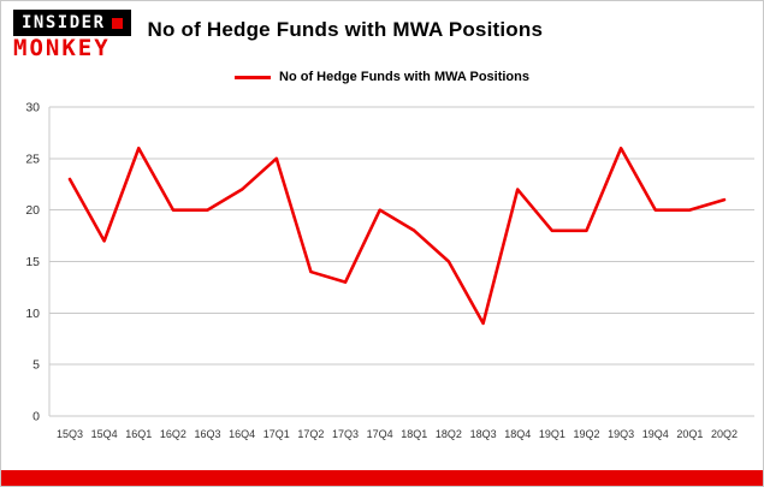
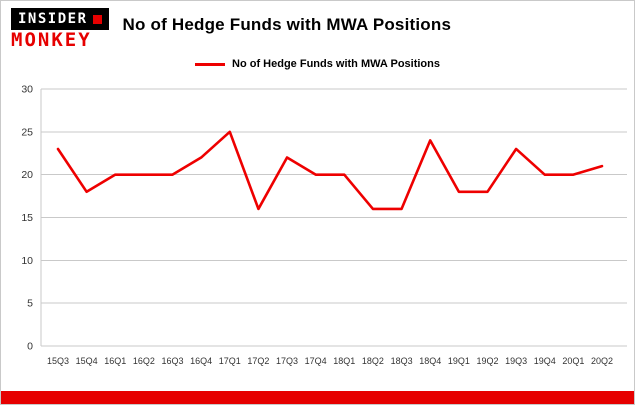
15Q4: 17 -> 18
16Q1: 26 -> 20
17Q2: 14 -> 16
17Q3: 13 -> 22
18Q1: 18 -> 20
18Q2: 15 -> 16
18Q3: 9 -> 16
18Q4: 22 -> 24
19Q3: 26 -> 23
